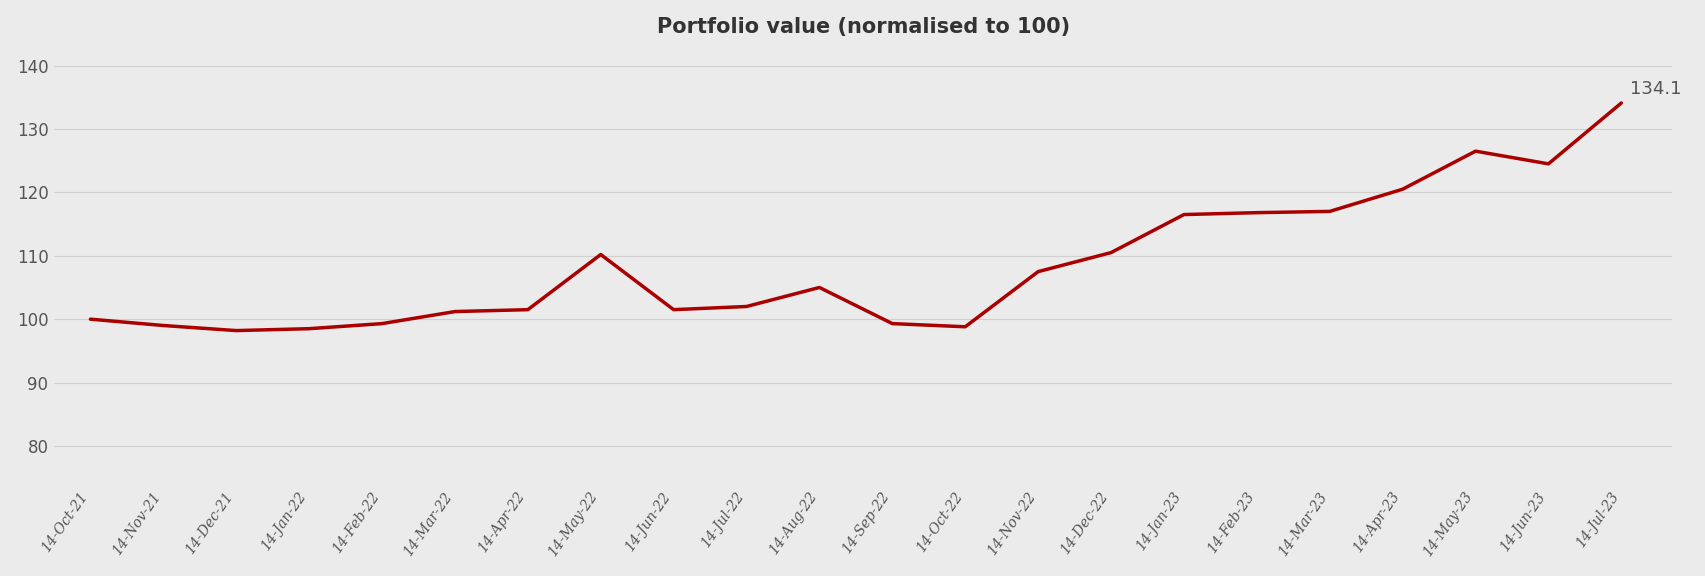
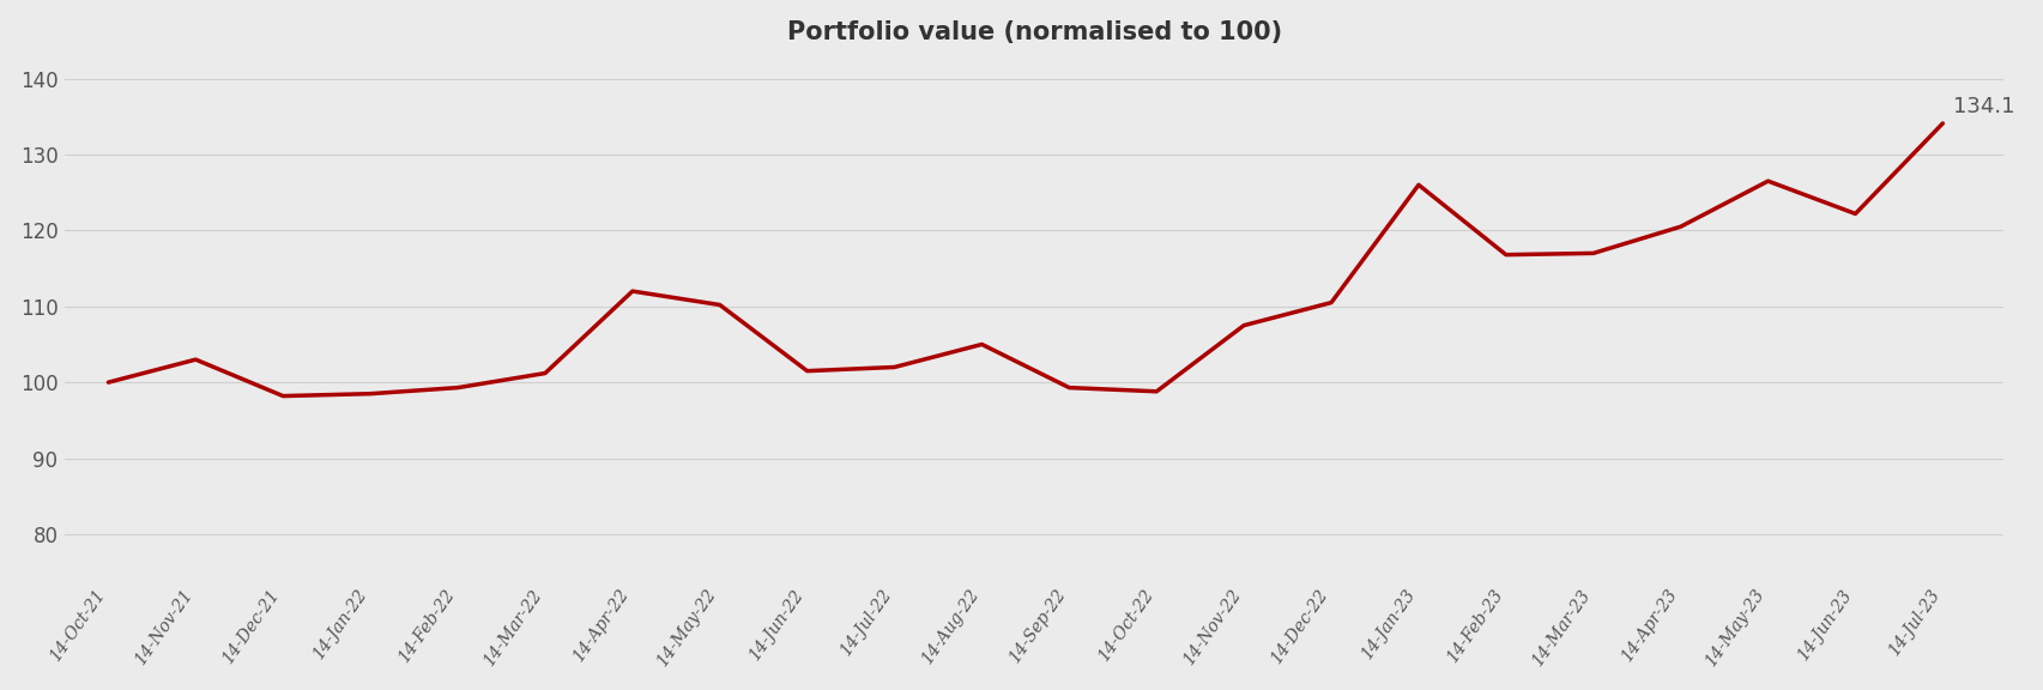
14-Nov-21: 99.0 -> 103.0
14-Apr-22: 101.5 -> 112.0
14-Jan-23: 116.5 -> 126.0
14-Jun-23: 124.5 -> 122.2
